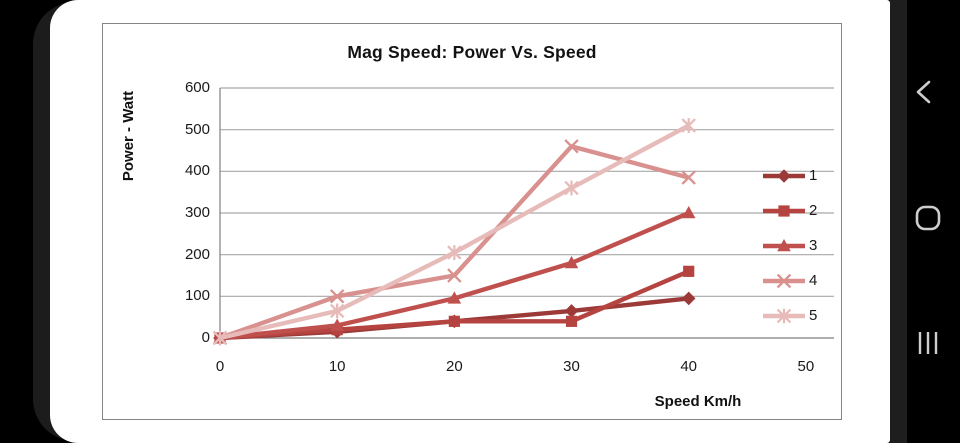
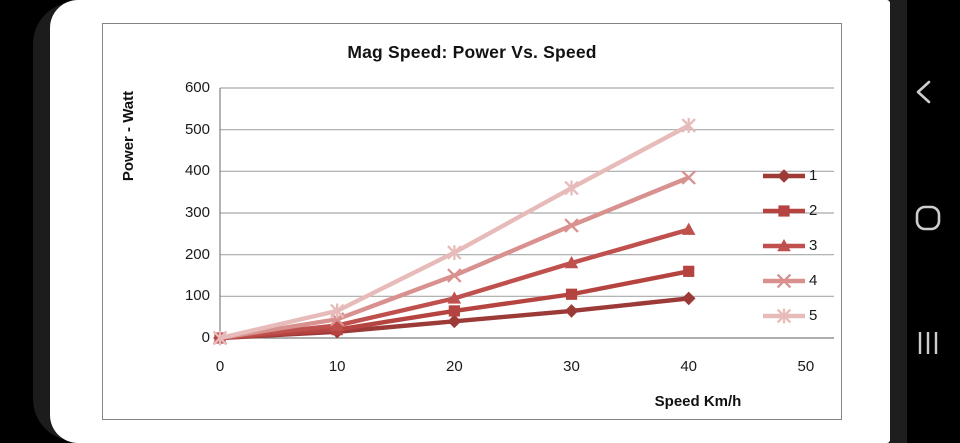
4/10: 100 -> 40
2/20: 40 -> 60
2/30: 40 -> 100
4/30: 460 -> 270
3/40: 300 -> 260
